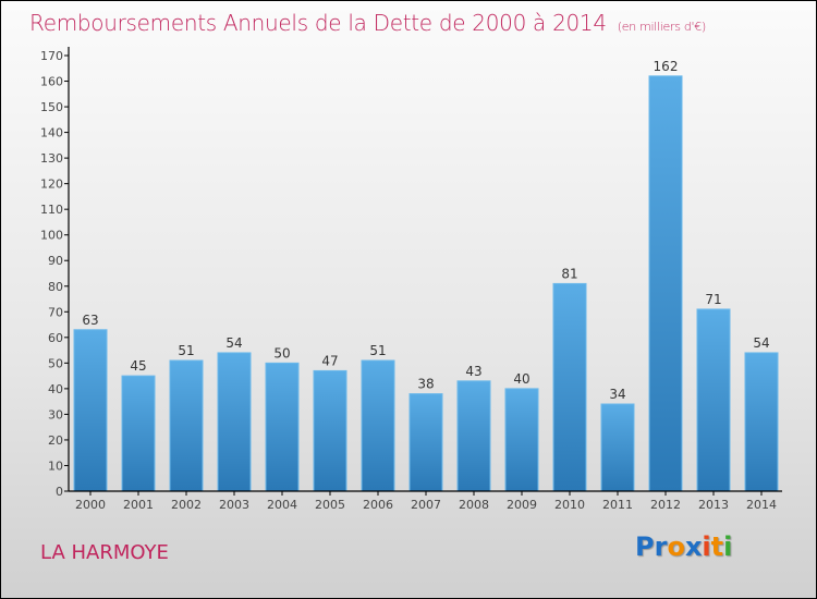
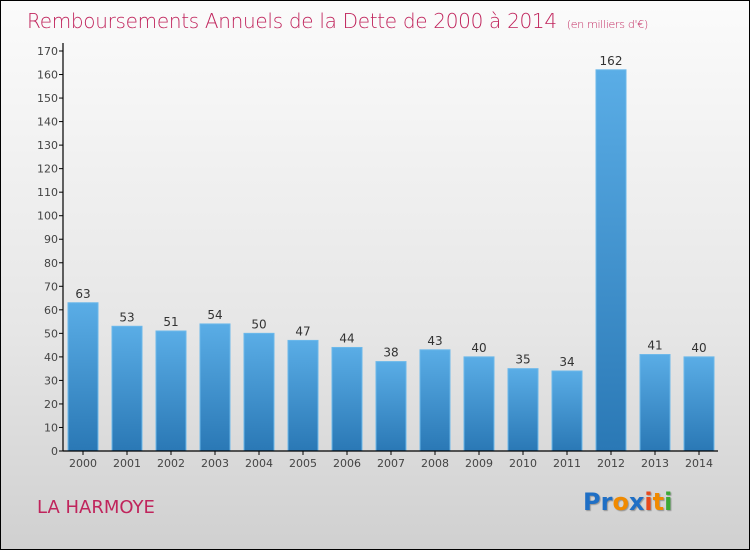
2001: 45 -> 53
2006: 51 -> 44
2010: 81 -> 35
2013: 71 -> 41
2014: 54 -> 40
